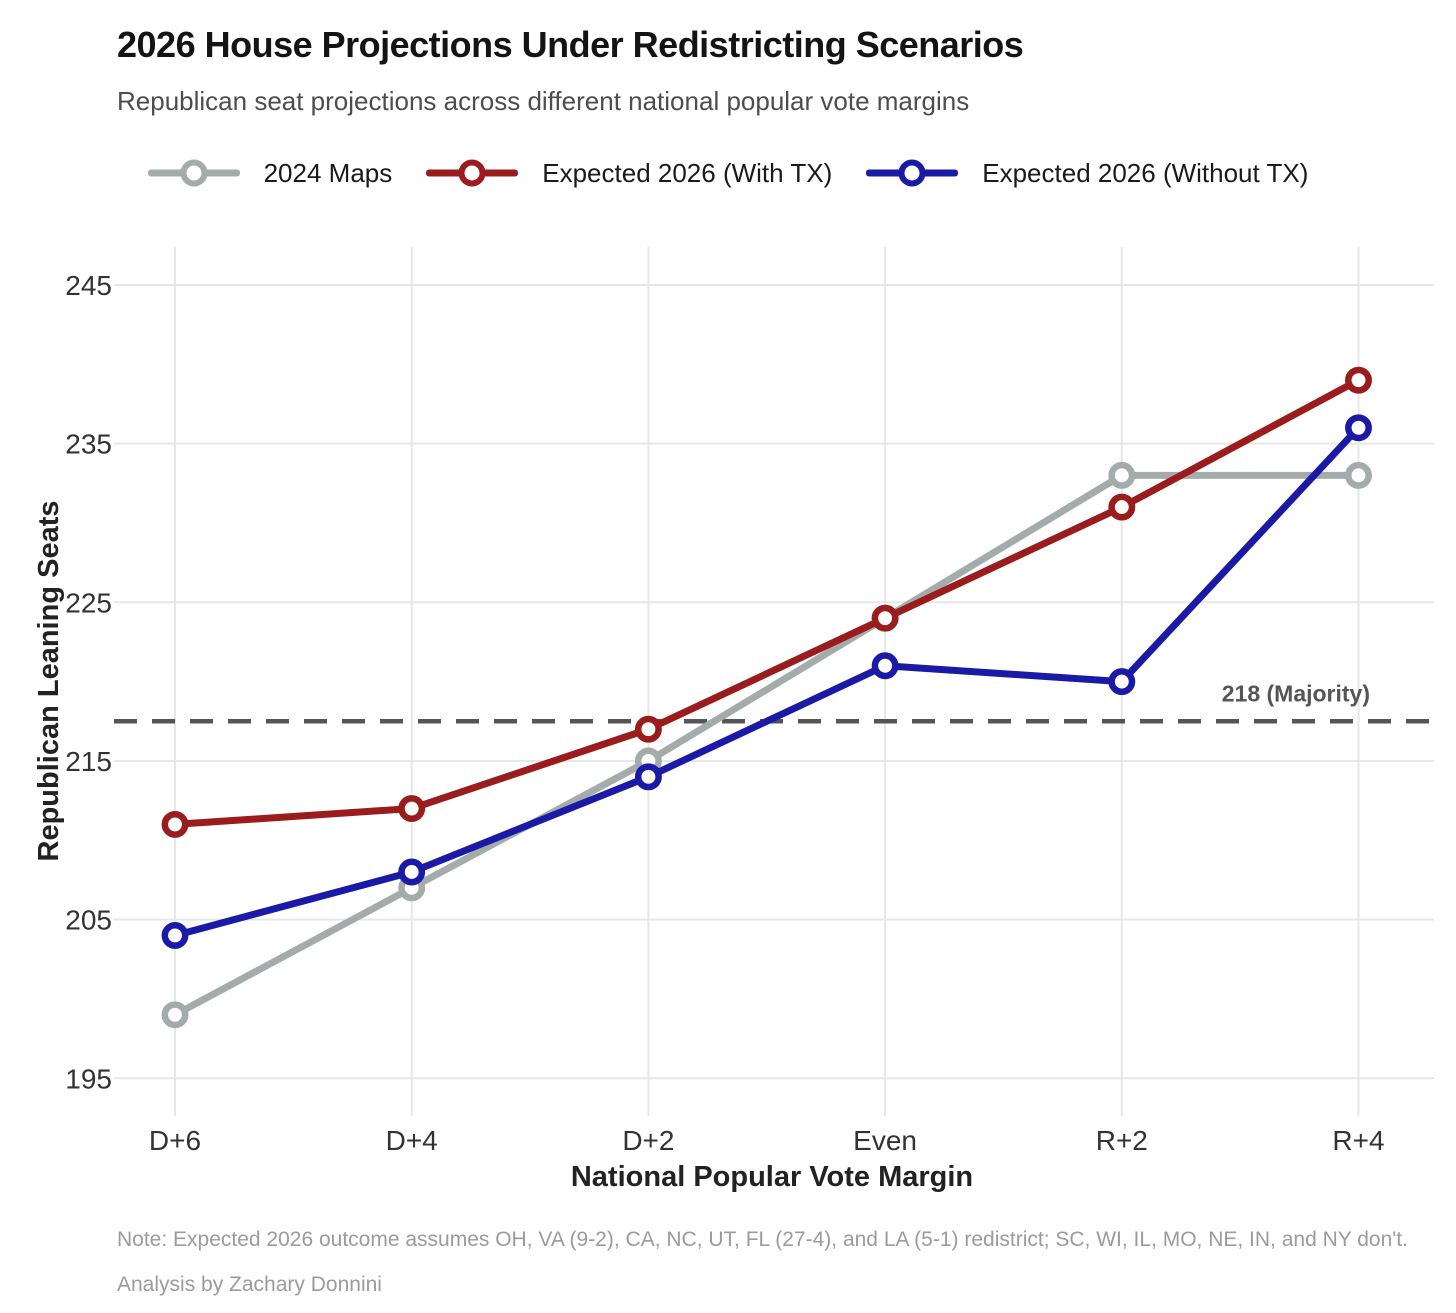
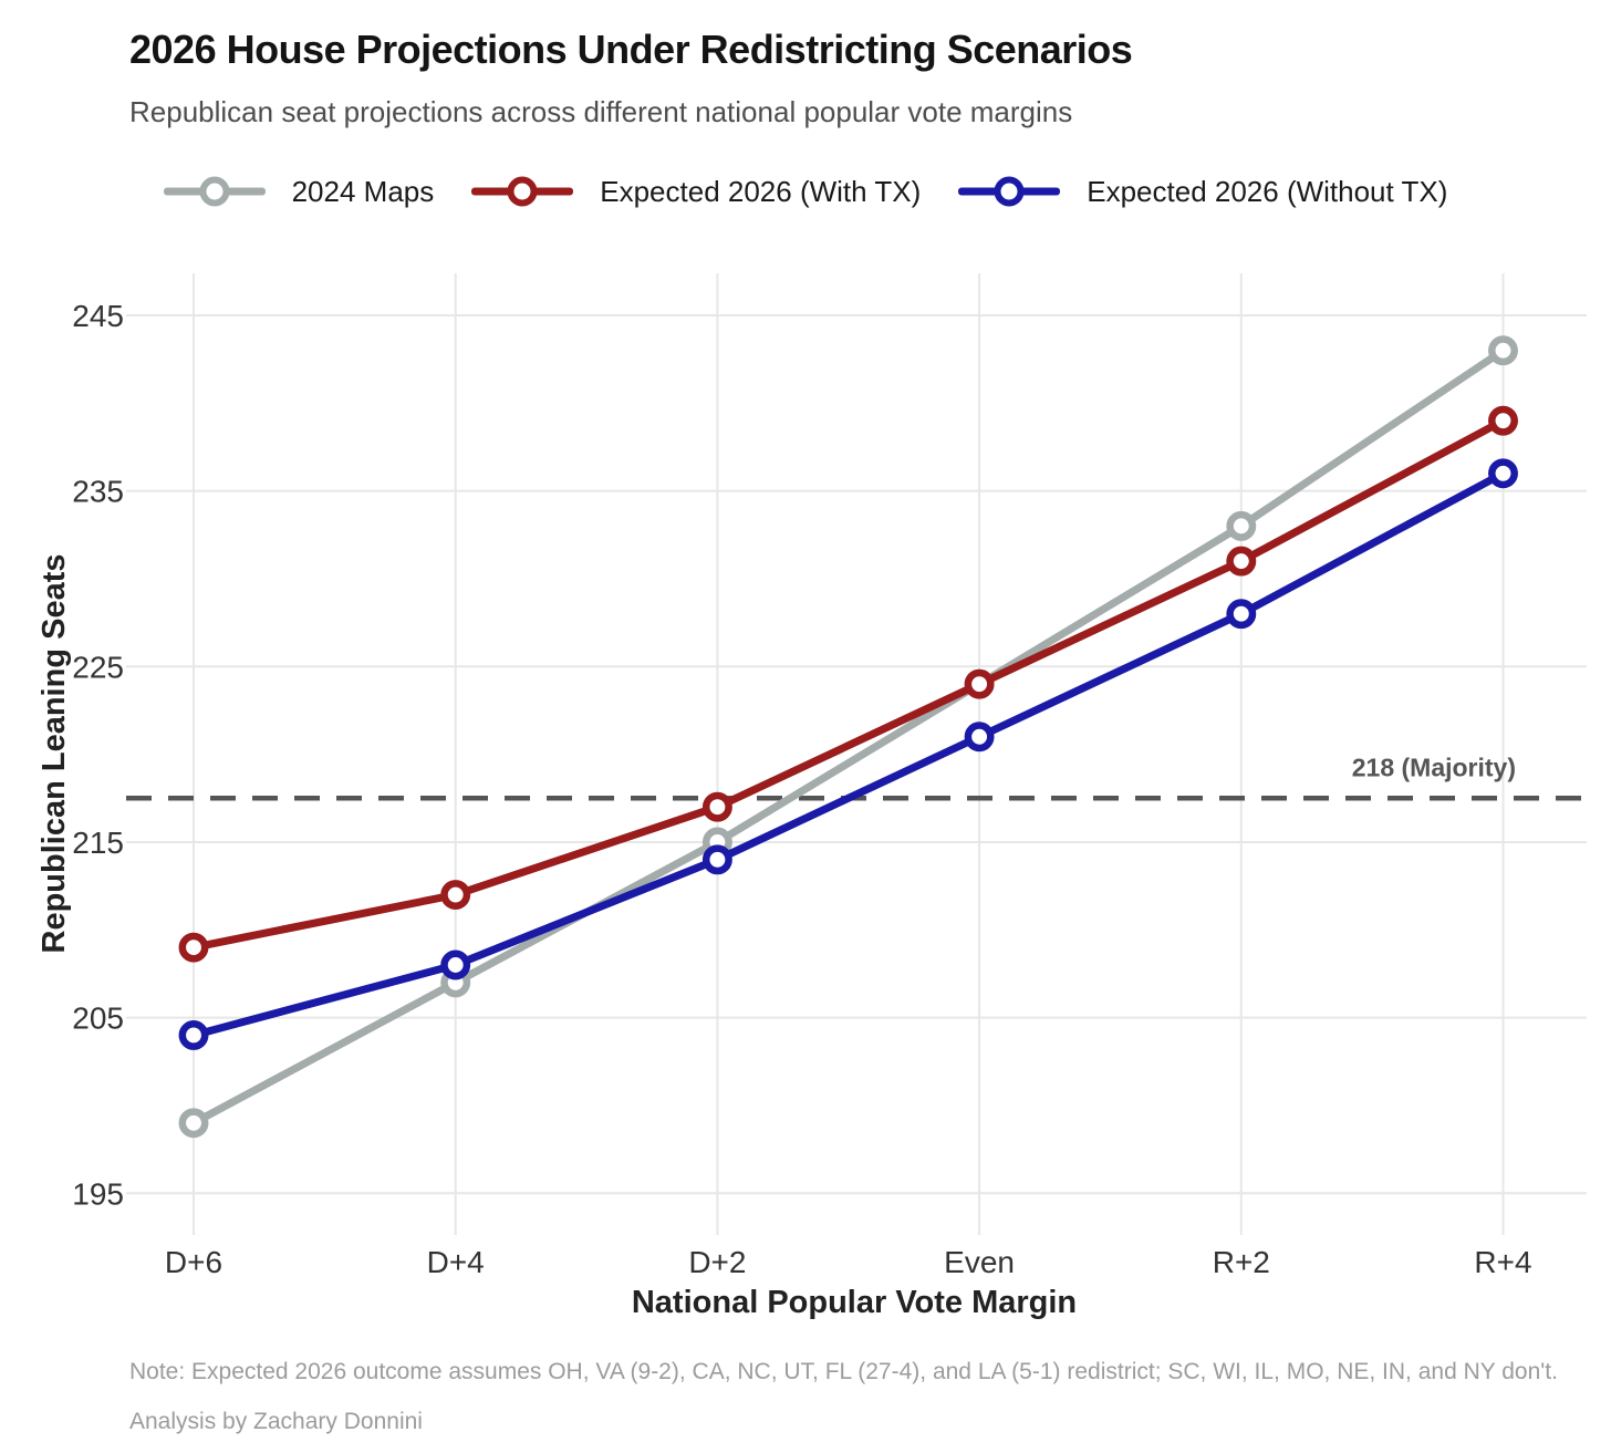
Expected 2026 (With TX)/D+6: 211 -> 209
Expected 2026 (Without TX)/R+2: 220 -> 228
2024 Maps/R+4: 233 -> 243
